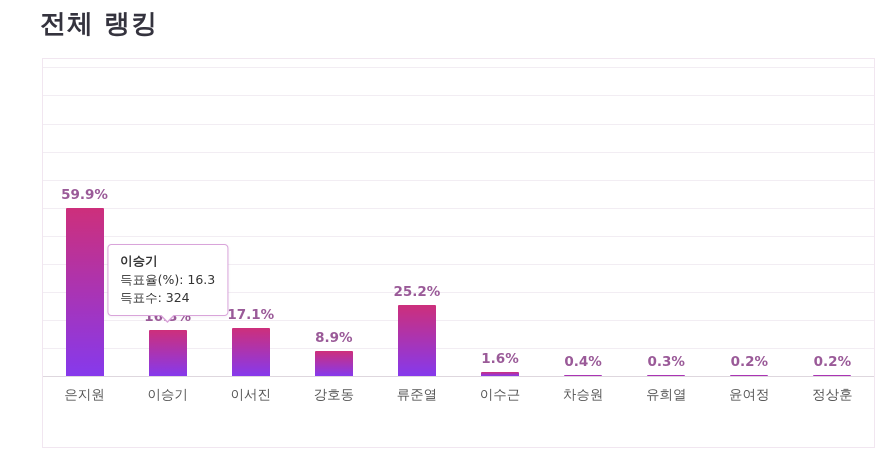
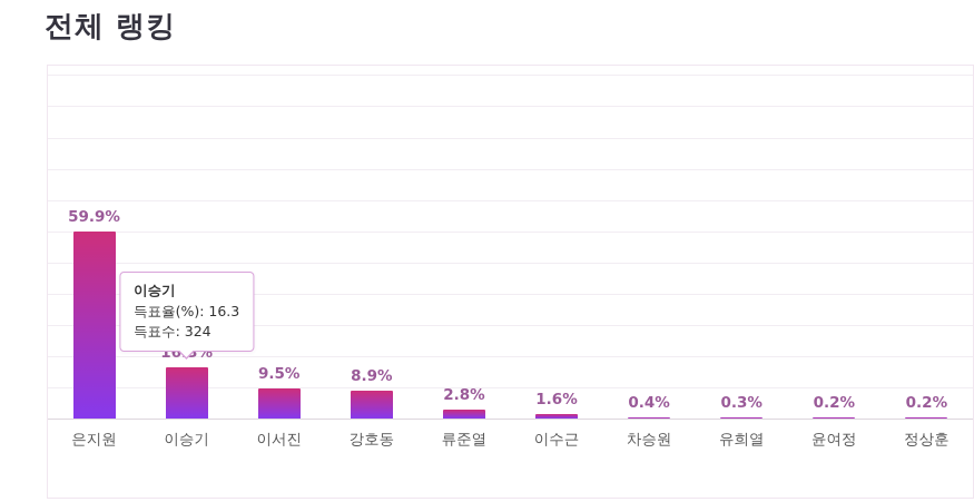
이서진: 17.1% -> 9.5%
류준열: 25.2% -> 2.8%
